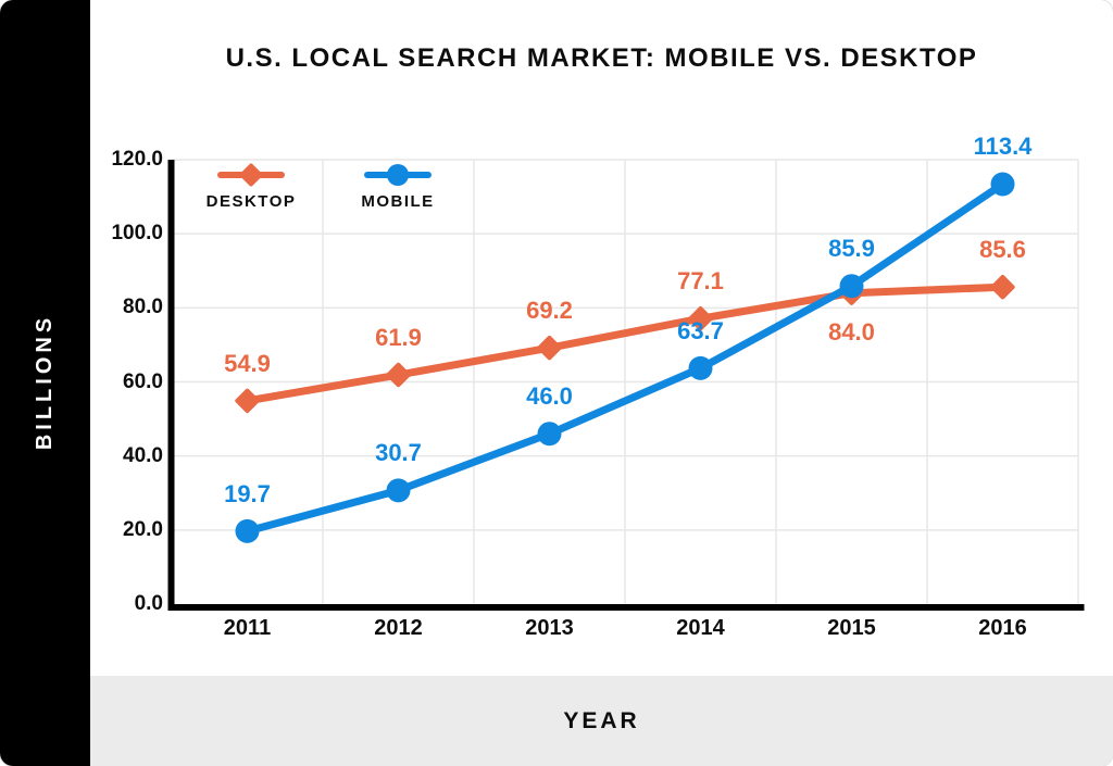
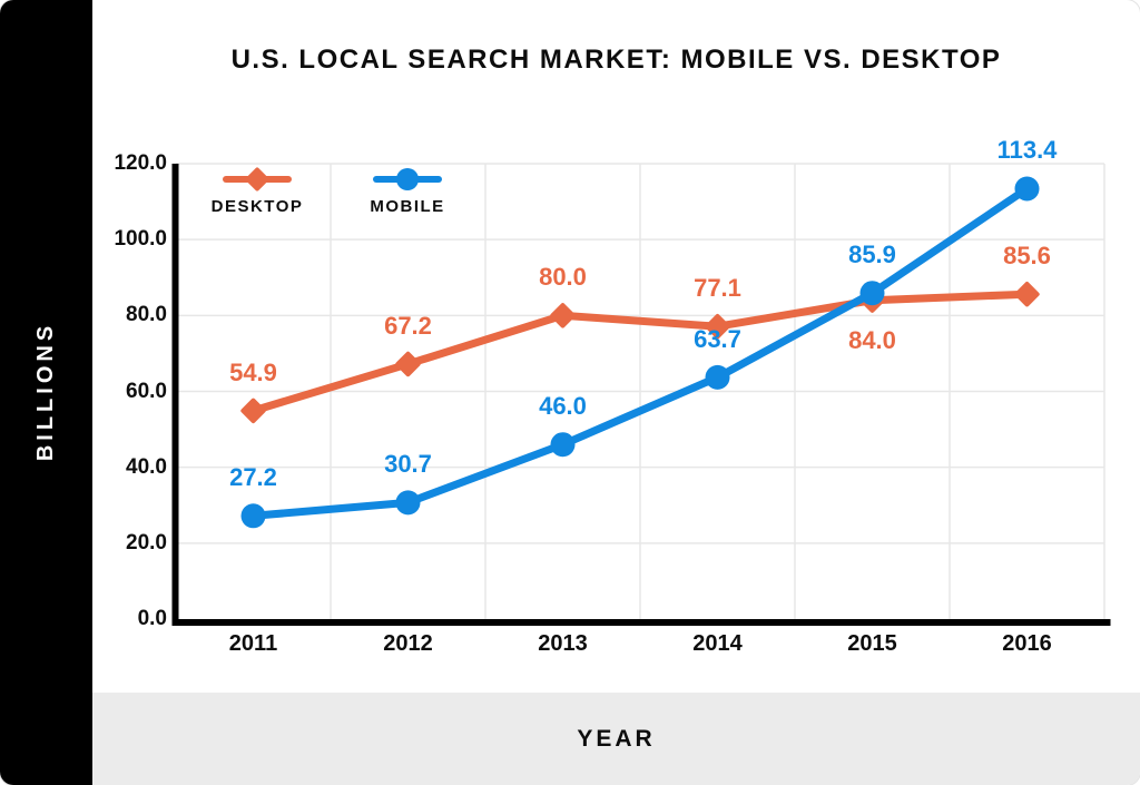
MOBILE/2011: 19.7 -> 27.2
DESKTOP/2012: 61.9 -> 67.2
DESKTOP/2013: 69.2 -> 80.0
